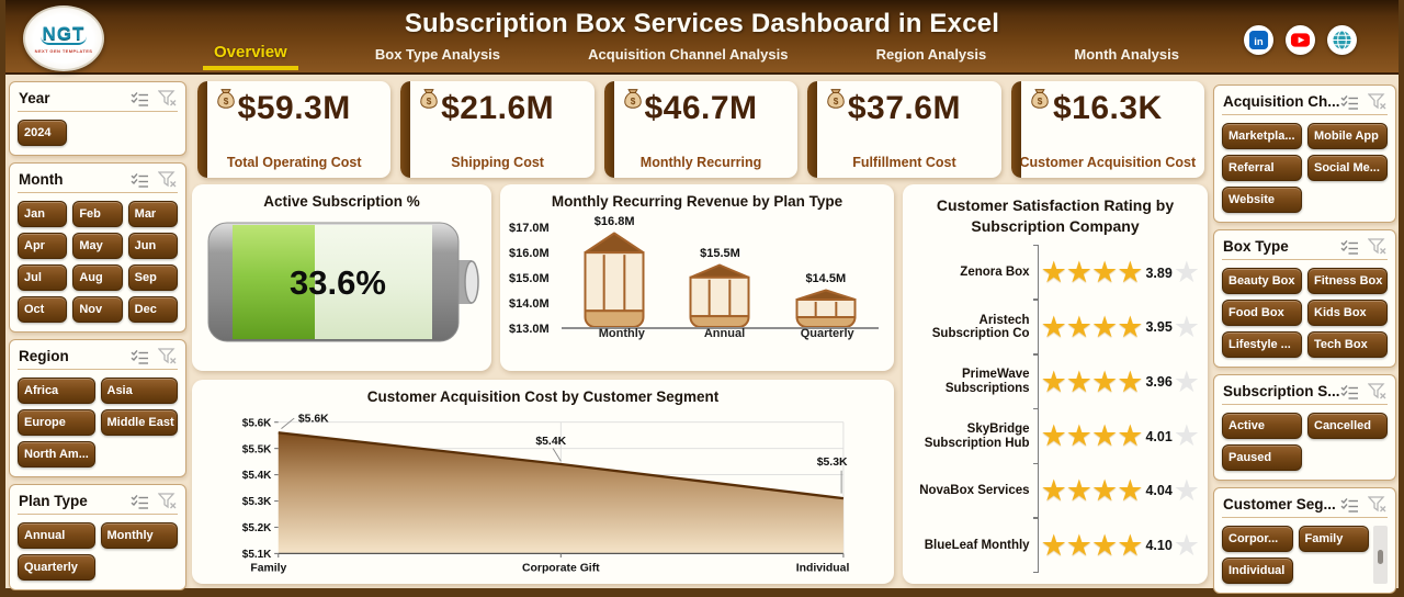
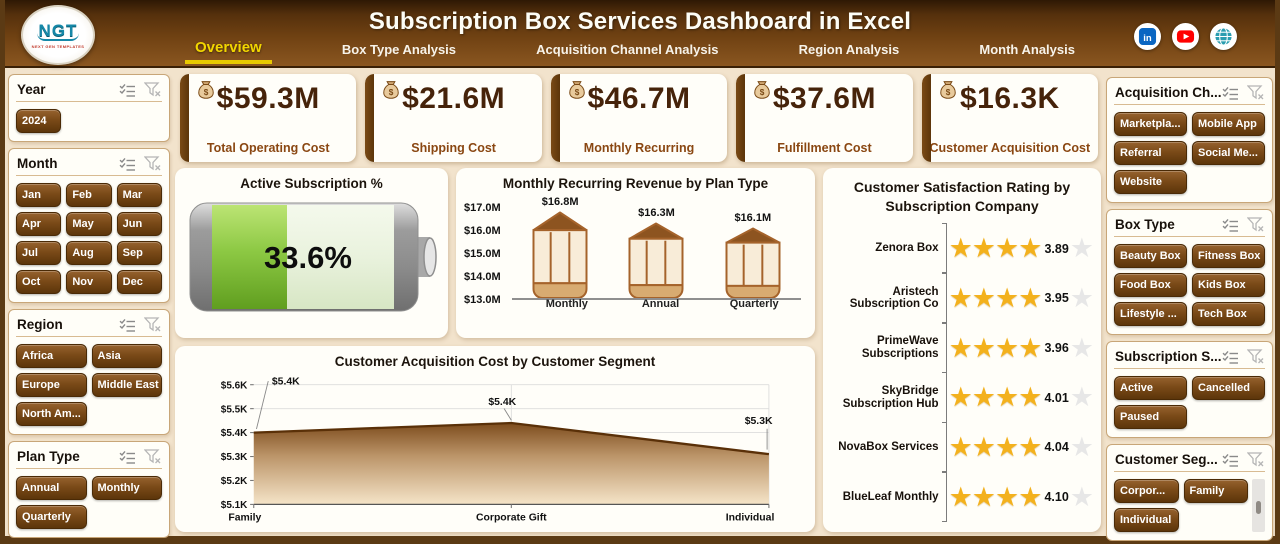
Monthly Recurring Revenue by Plan Type/Annual: $15.5M -> $16.3M
Monthly Recurring Revenue by Plan Type/Quarterly: $14.5M -> $16.1M
Customer Acquisition Cost by Customer Segment/Family: $5.6K -> $5.4K
